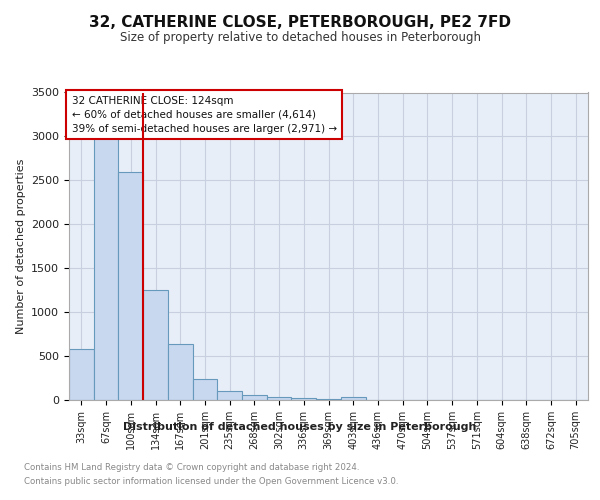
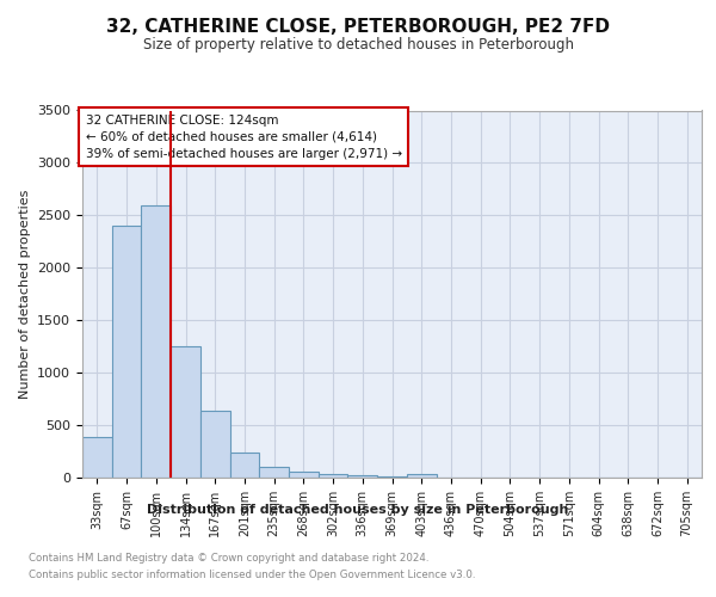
33sqm: 580 -> 390
67sqm: 2980 -> 2400
